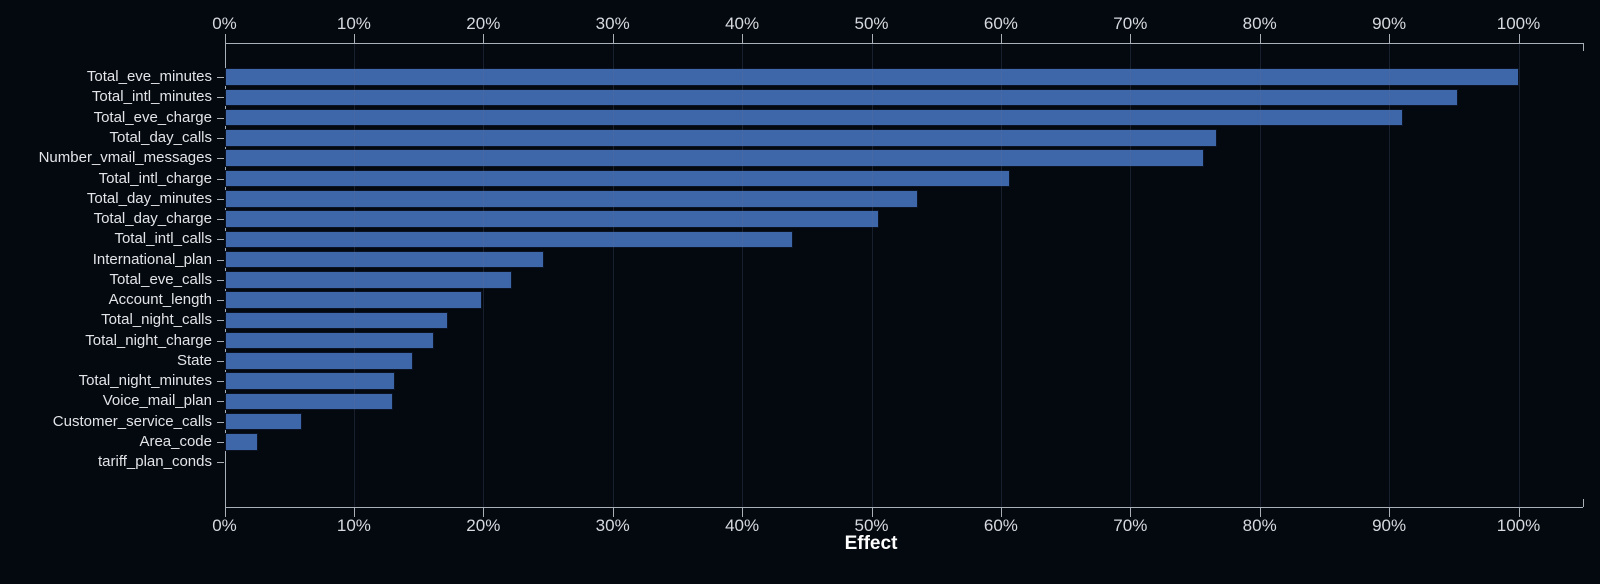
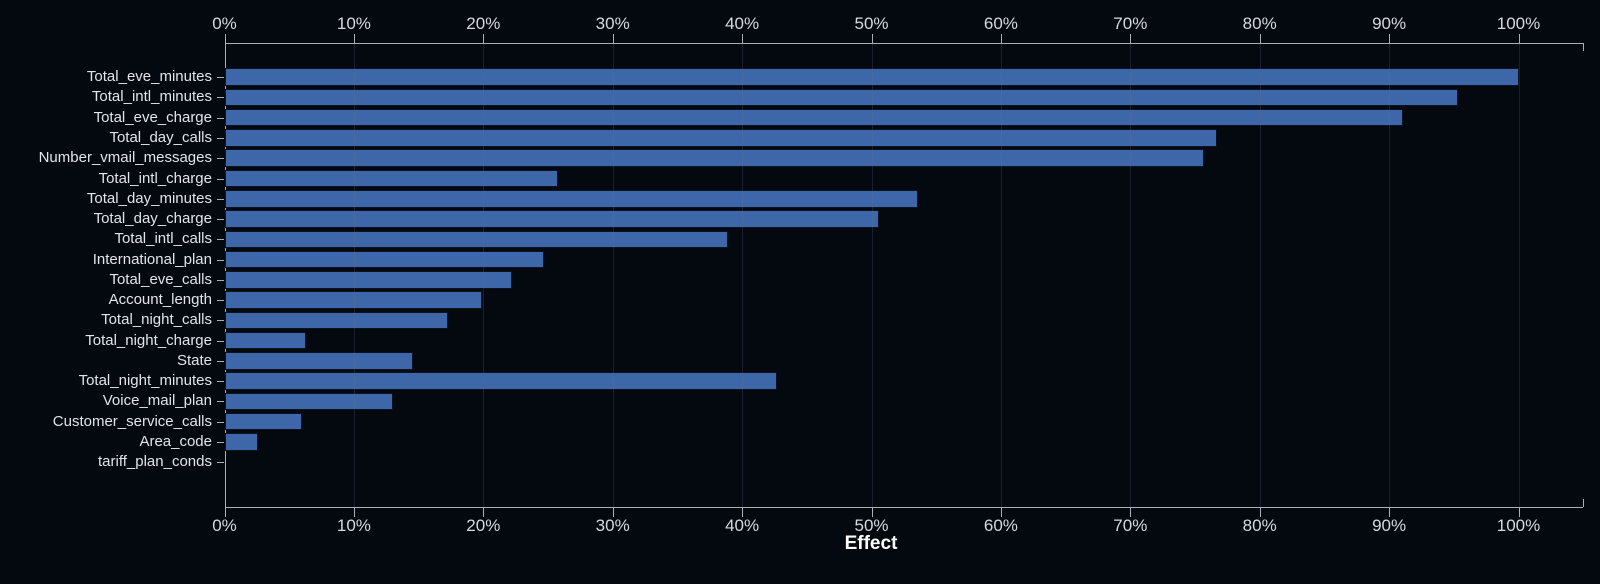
Total_intl_charge: 60.7% -> 25.8%
Total_intl_calls: 43.9% -> 38.9%
Total_night_charge: 16.2% -> 6.3%
Total_night_minutes: 13.2% -> 42.7%
